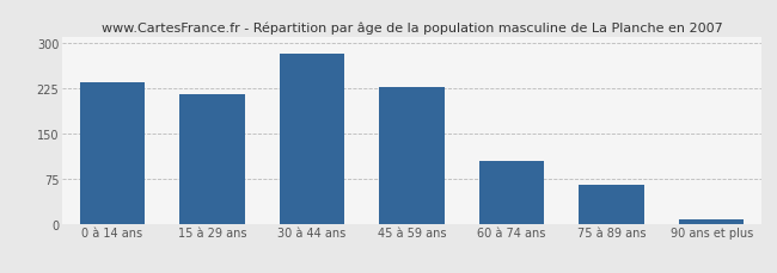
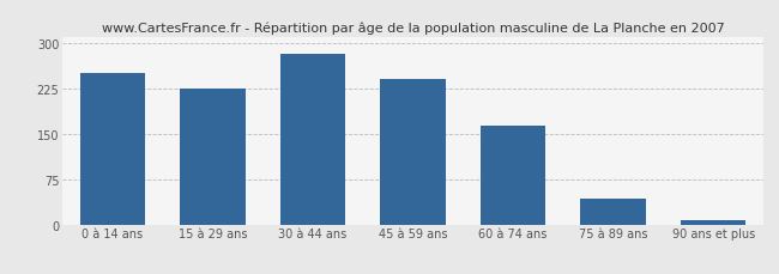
0 à 14 ans: 235 -> 250
15 à 29 ans: 215 -> 226
45 à 59 ans: 228 -> 242
60 à 74 ans: 105 -> 164
75 à 89 ans: 65 -> 42
